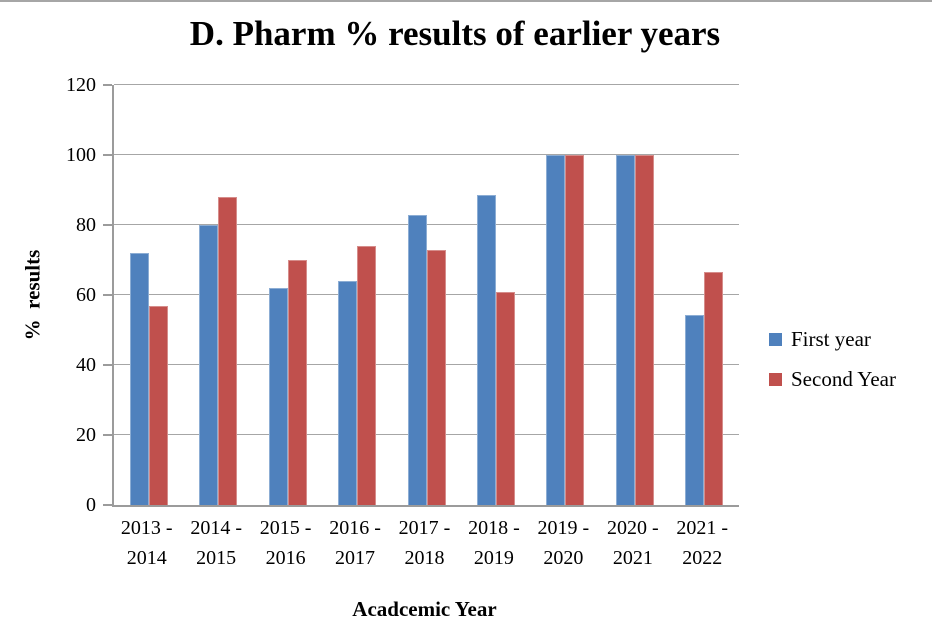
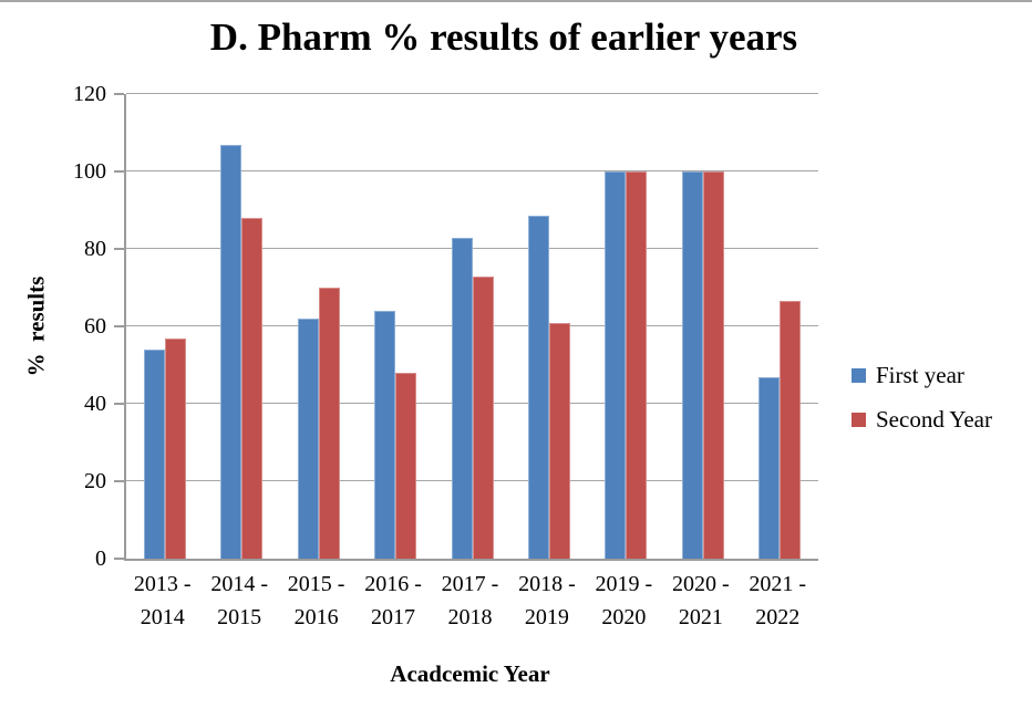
First year/2013 - 2014: 72 -> 54
First year/2014 - 2015: 80 -> 107
Second Year/2016 - 2017: 74 -> 48
First year/2021 - 2022: 54 -> 47
